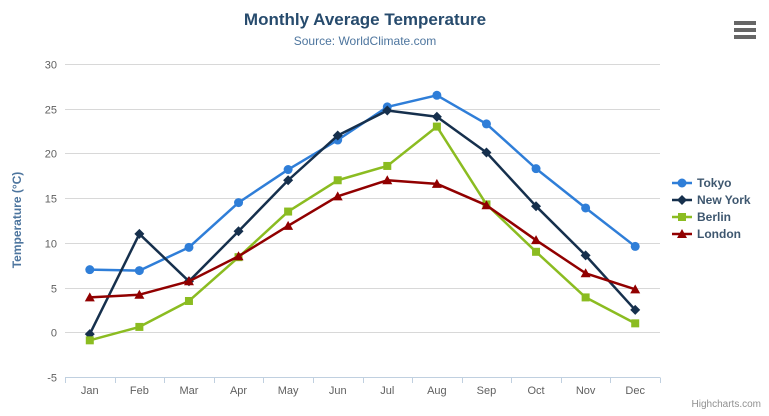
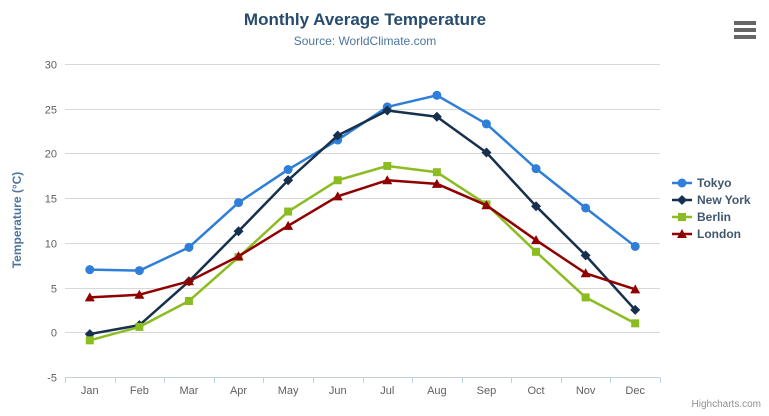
New York/Feb: 11 -> 1
Berlin/Aug: 23 -> 18
